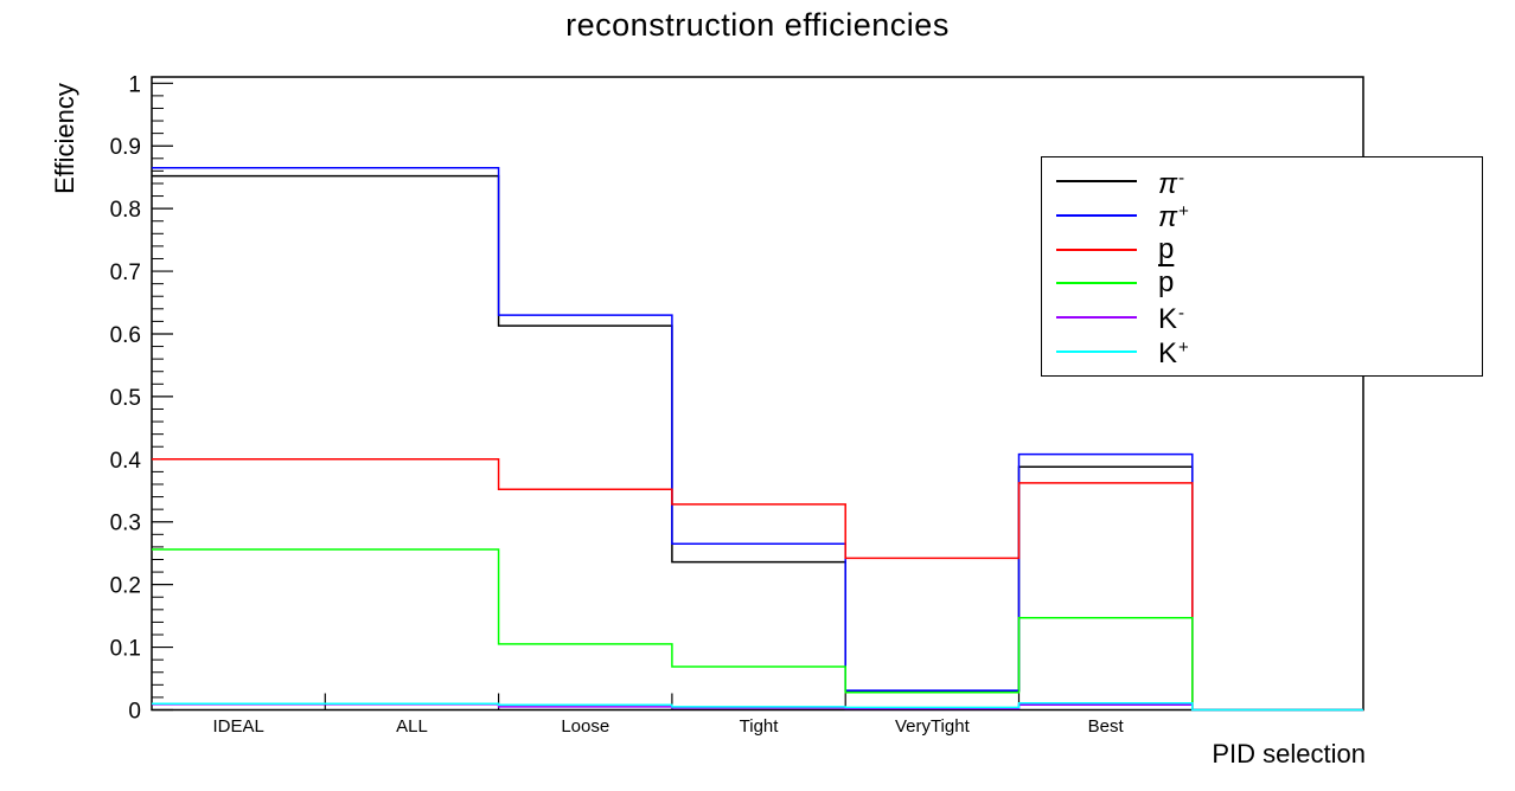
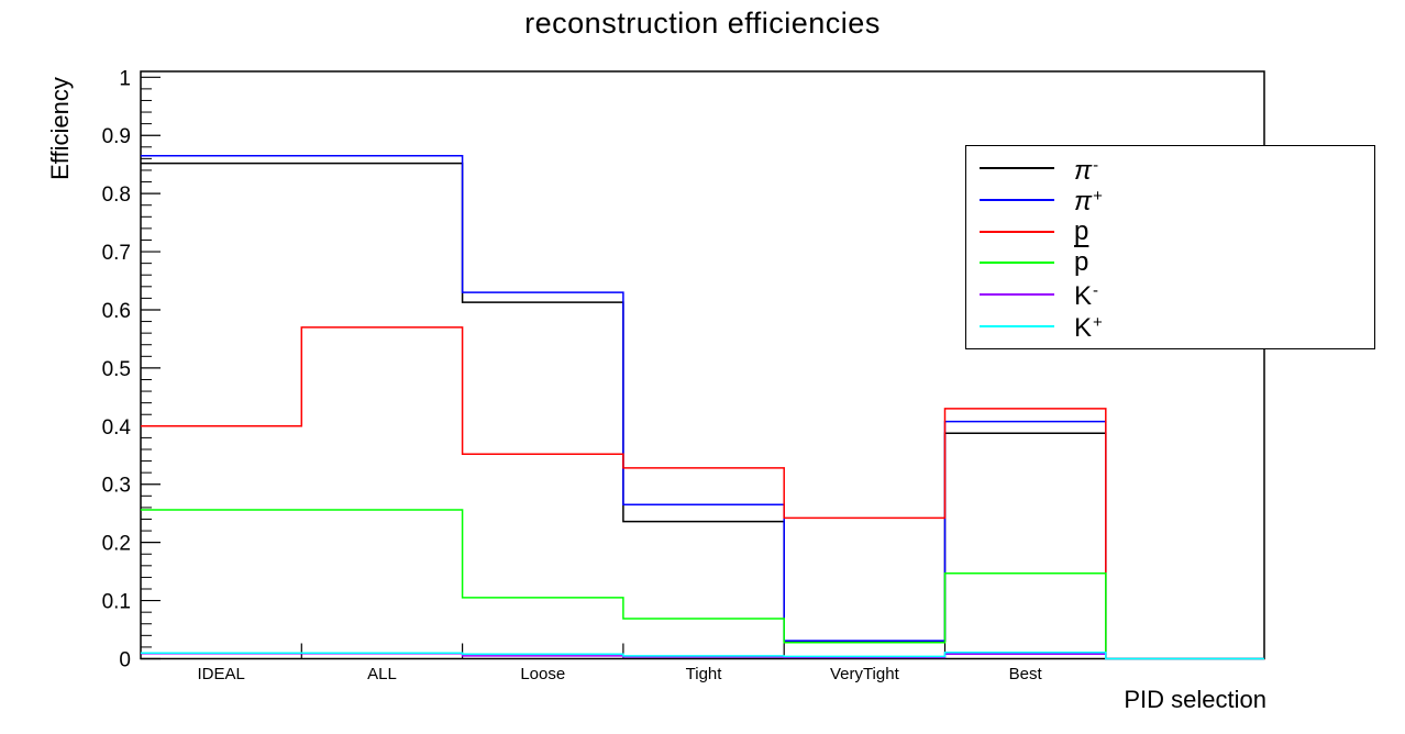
p/ALL: 0.40 -> 0.57
p/Best: 0.36 -> 0.43
